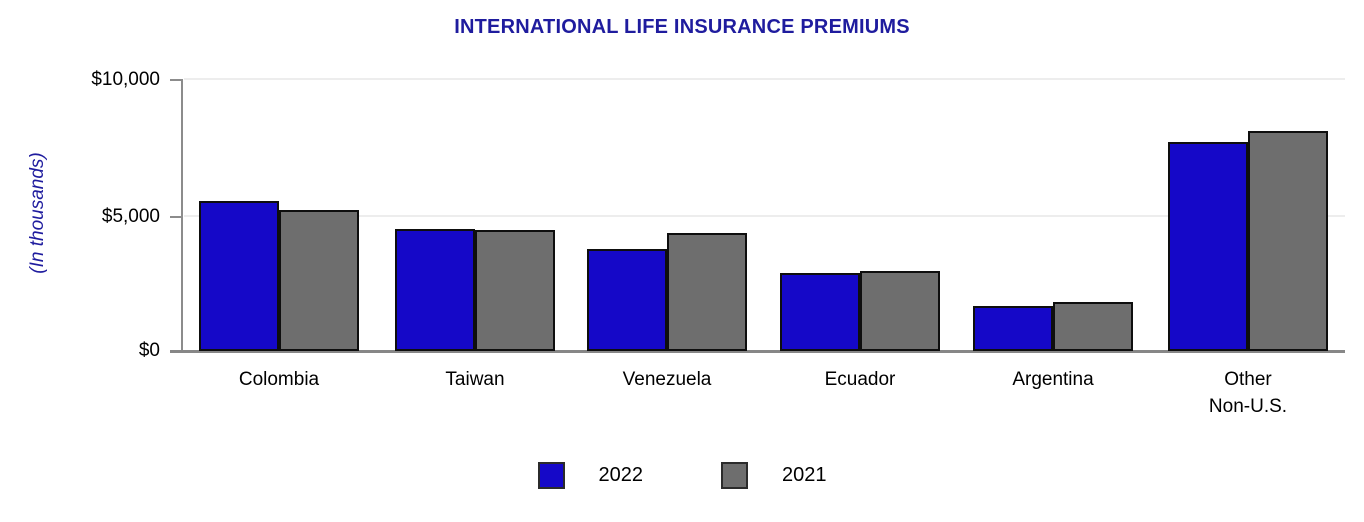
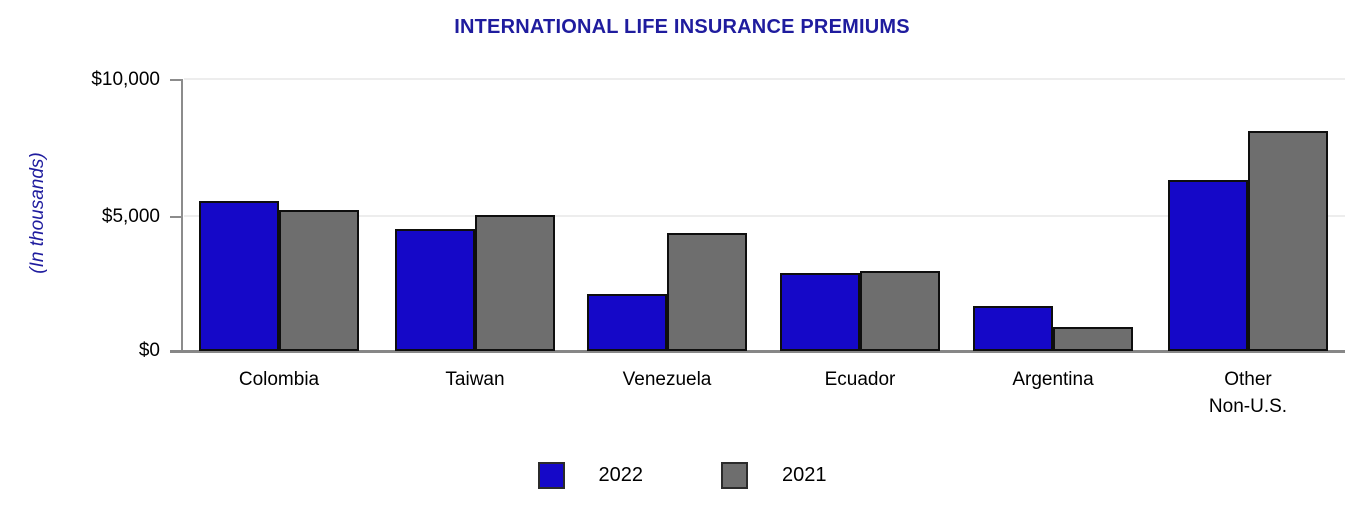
2021/Taiwan: $4400 -> $5000
2022/Venezuela: $3800 -> $2100
2021/Argentina: $1800 -> $900
2022/Other Non-U.S.: $7700 -> $6300
